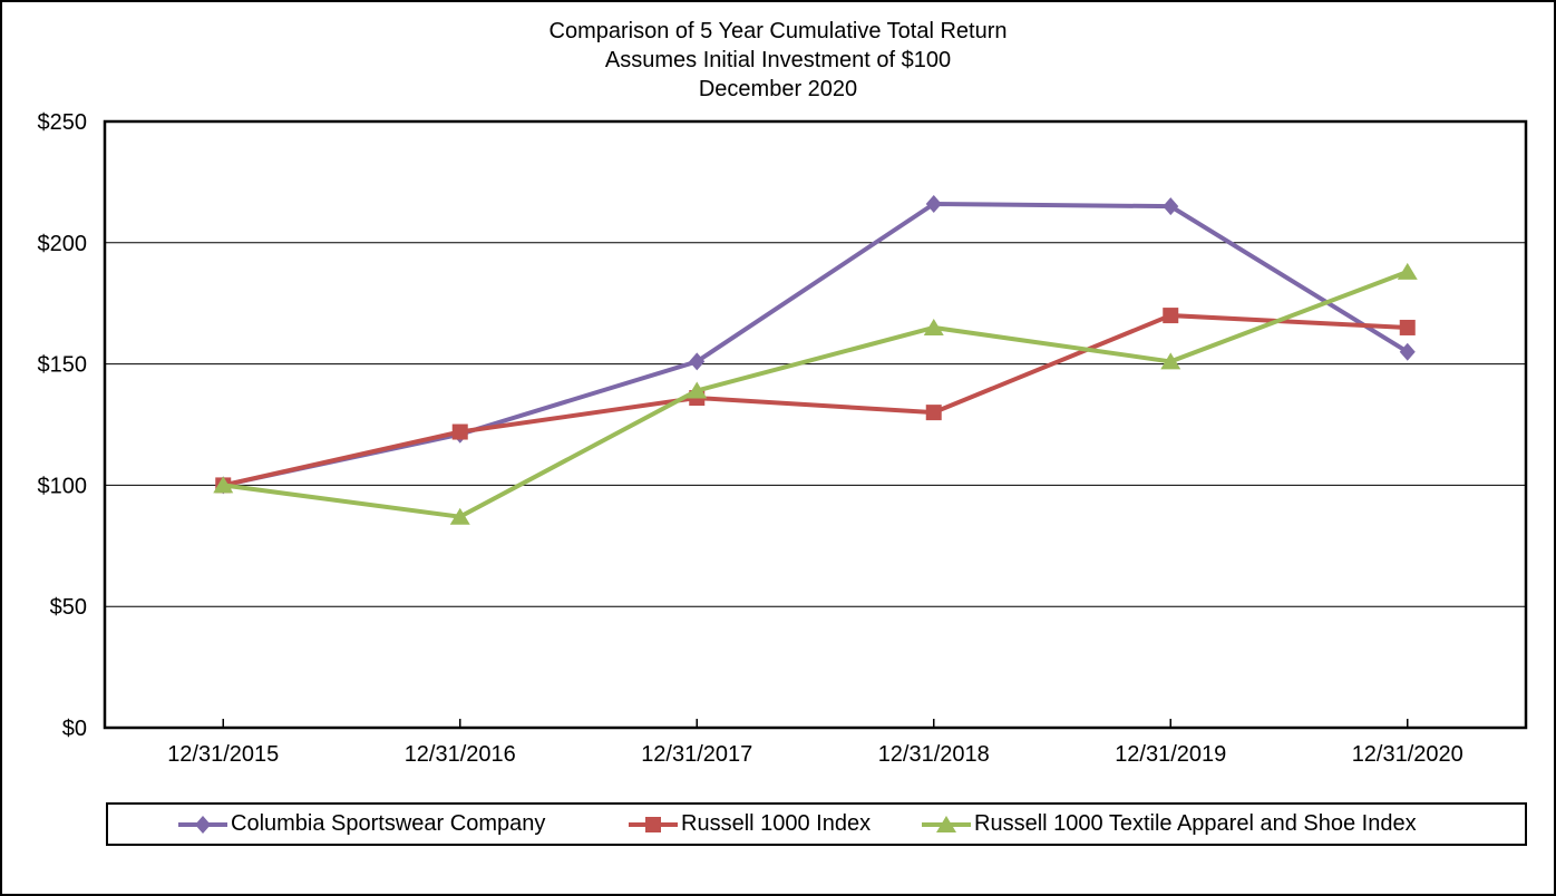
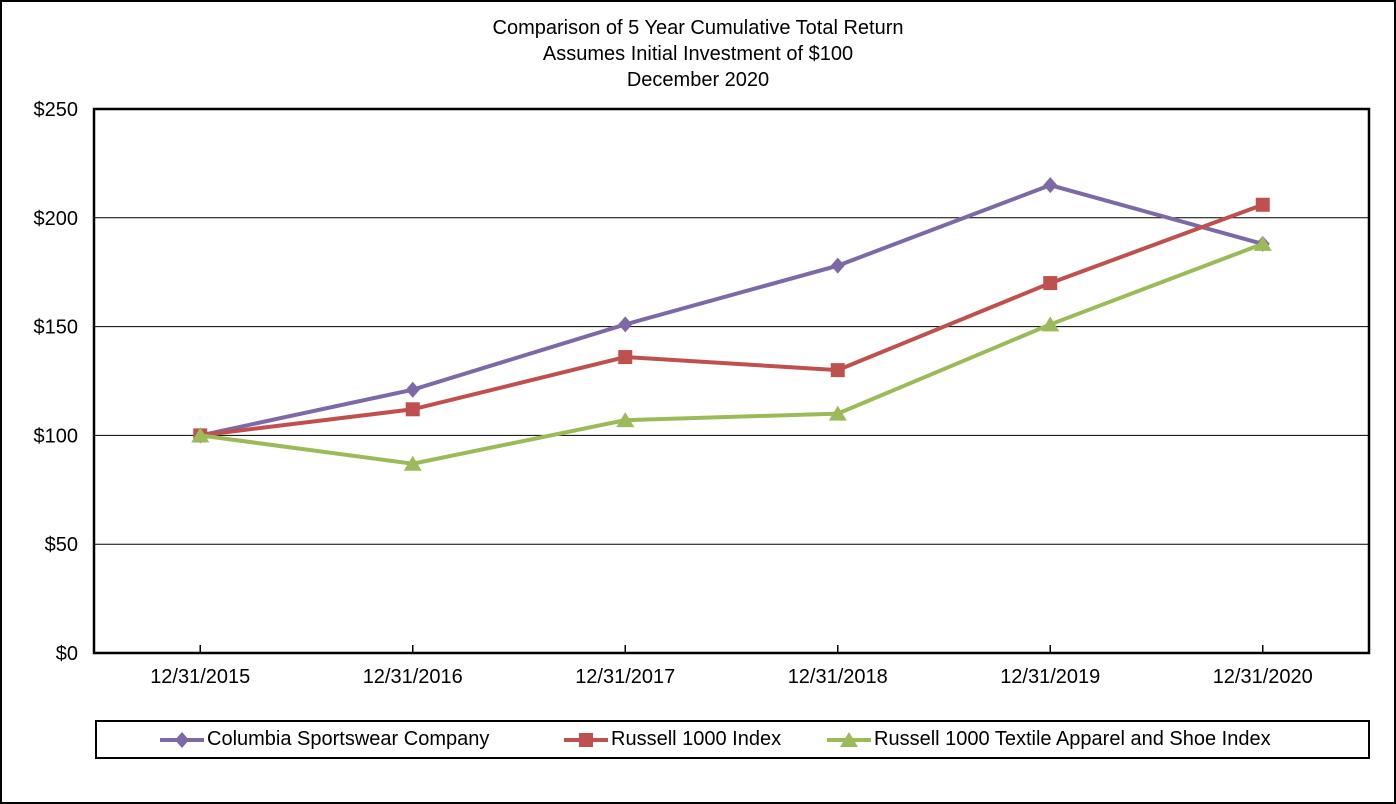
Russell 1000 Index/12/31/2016: $122 -> $112
Russell 1000 Textile Apparel and Shoe Index/12/31/2017: $139 -> $107
Columbia Sportswear Company/12/31/2018: $216 -> $178
Russell 1000 Textile Apparel and Shoe Index/12/31/2018: $165 -> $110
Columbia Sportswear Company/12/31/2020: $155 -> $188
Russell 1000 Index/12/31/2020: $165 -> $206
